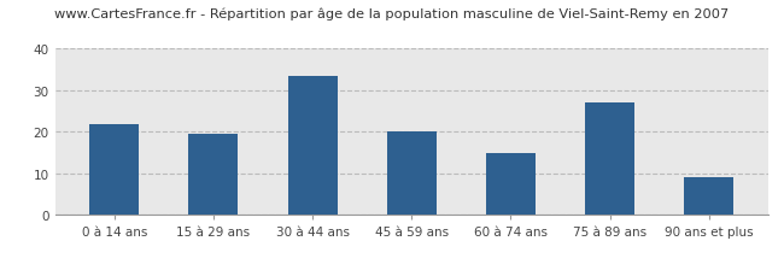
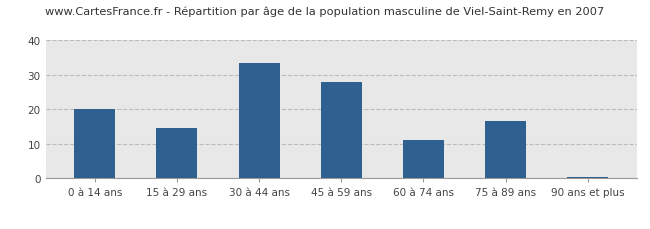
0 à 14 ans: 22.0 -> 20.0
15 à 29 ans: 19.5 -> 14.5
45 à 59 ans: 20.0 -> 28.0
60 à 74 ans: 15.0 -> 11.0
75 à 89 ans: 27.0 -> 16.5
90 ans et plus: 9.0 -> 0.5
